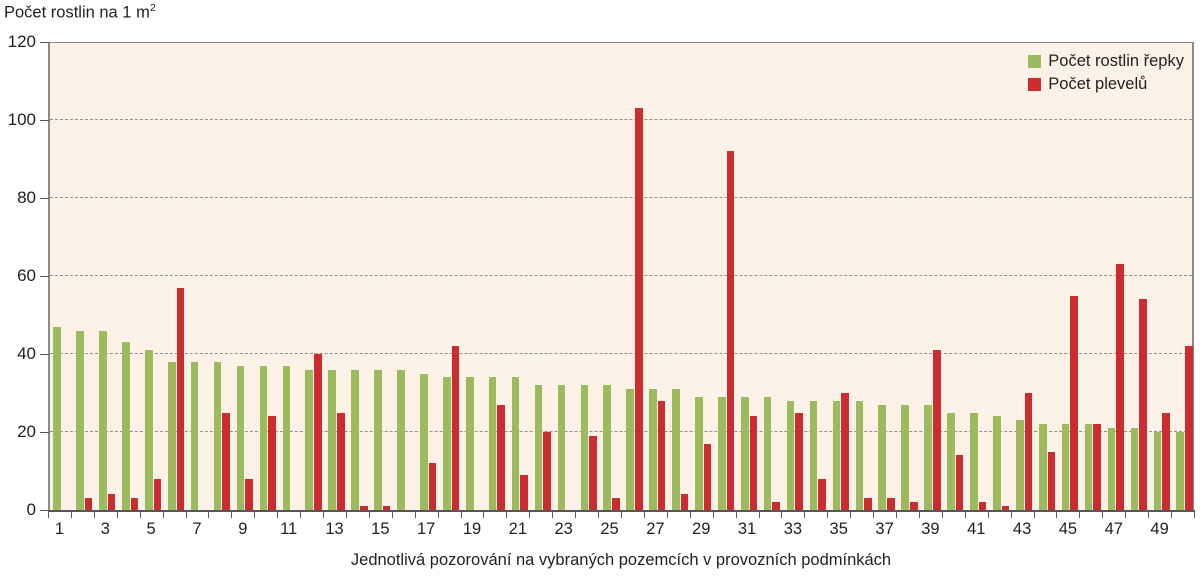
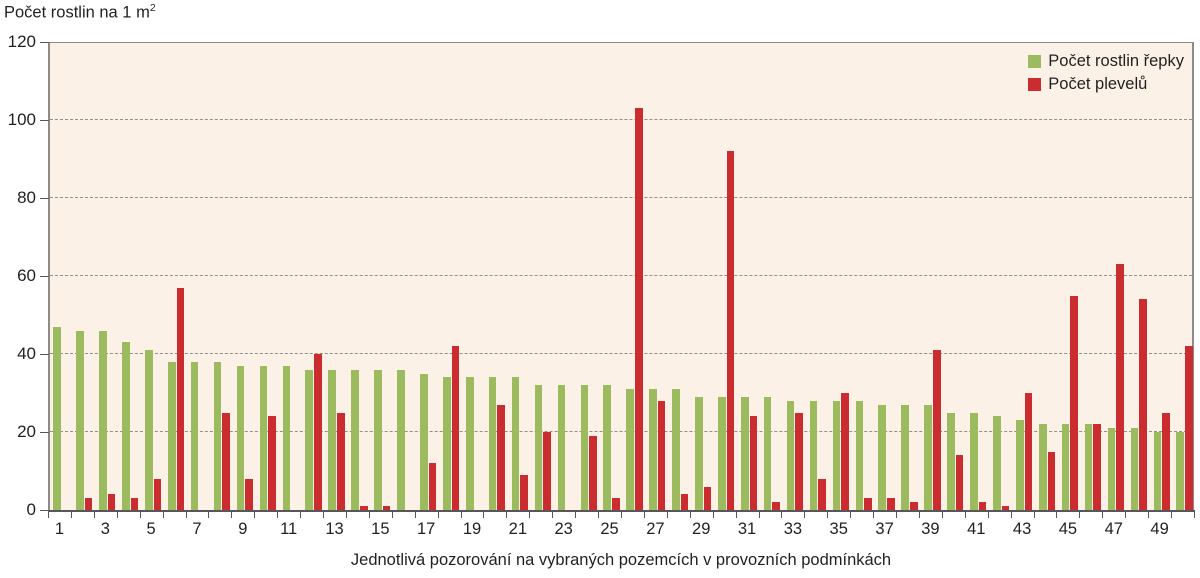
Počet plevelů/29: 17 -> 6
